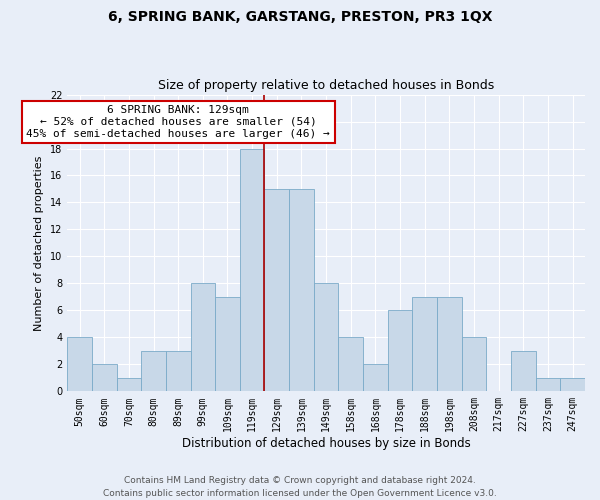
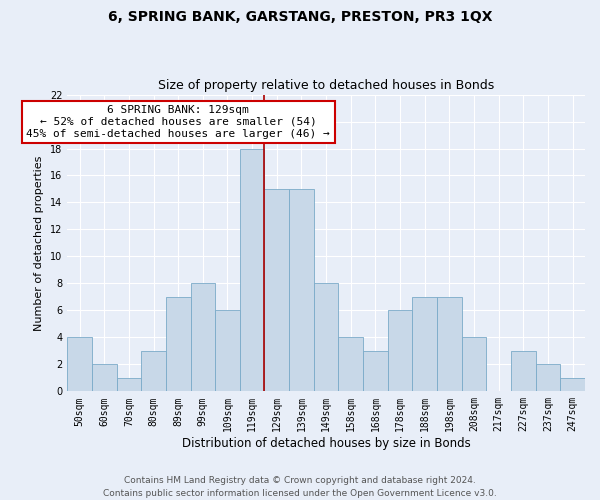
89sqm: 3 -> 7
109sqm: 7 -> 6
168sqm: 2 -> 3
237sqm: 1 -> 2
